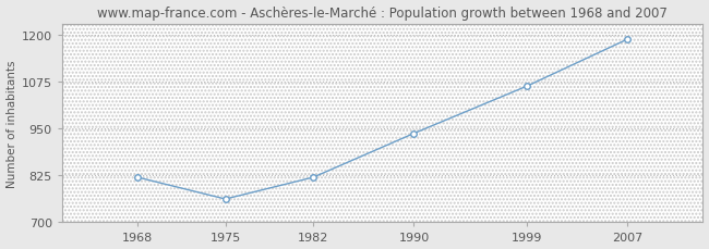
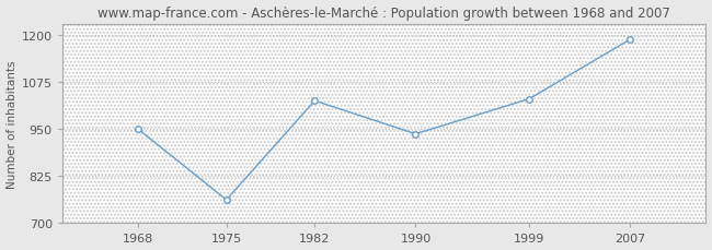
1968: 820 -> 950
1982: 820 -> 1025
1999: 1063 -> 1030
